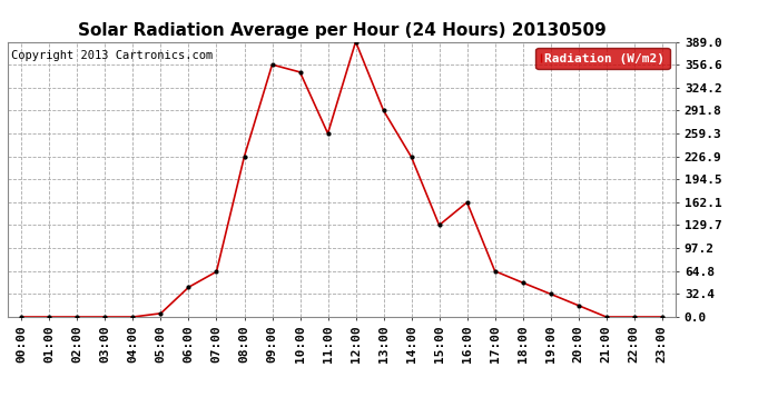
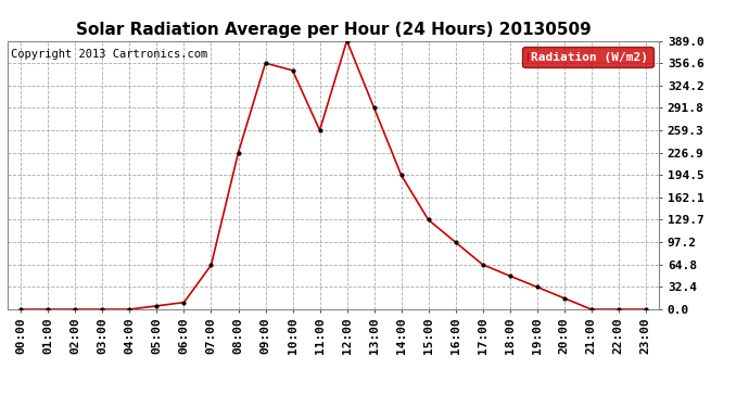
06:00: 42 -> 10
14:00: 226 -> 194
16:00: 162 -> 97
